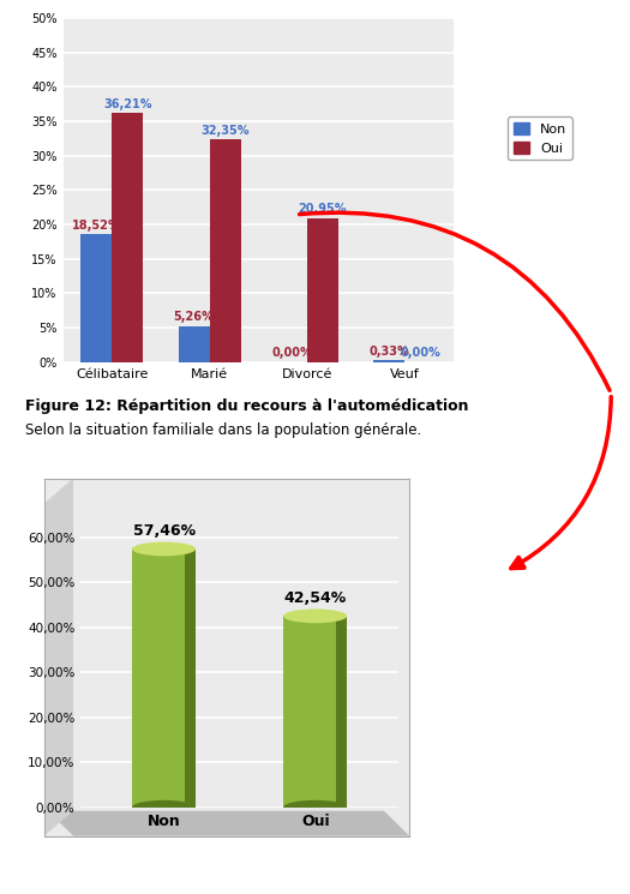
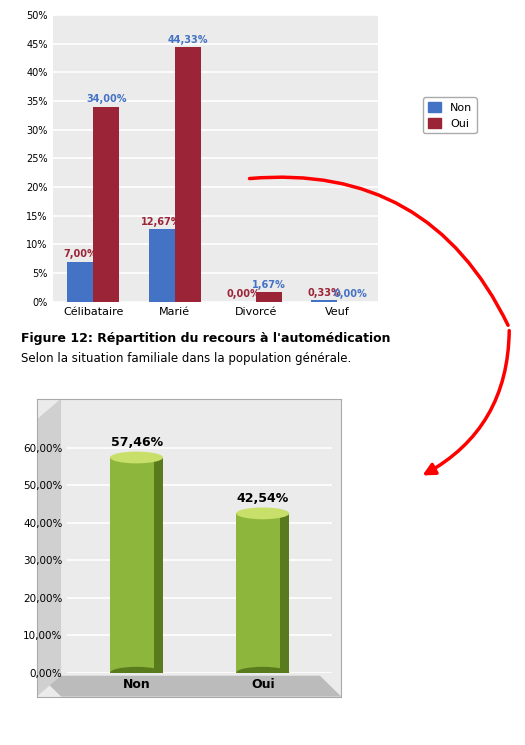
Non/Célibataire: 18,52% -> 7,00%
Oui/Célibataire: 36,21% -> 34,00%
Non/Marié: 5,26% -> 12,67%
Oui/Marié: 32,35% -> 44,33%
Oui/Divorcé: 20,95% -> 1,67%
